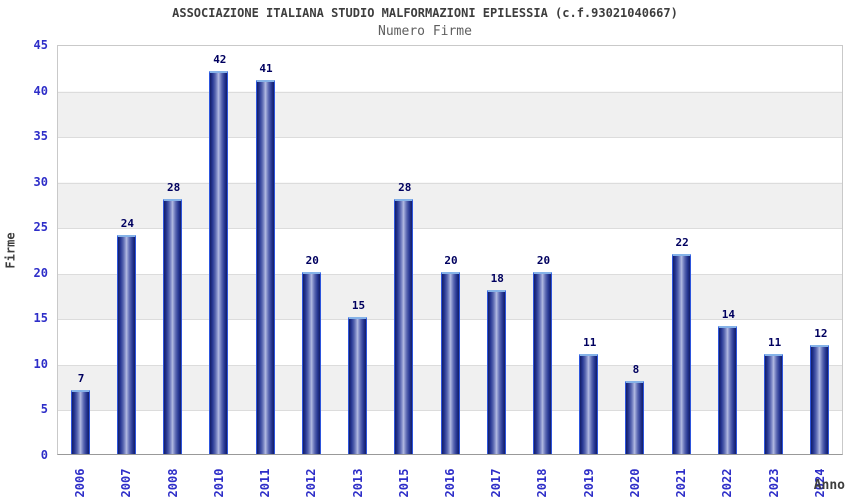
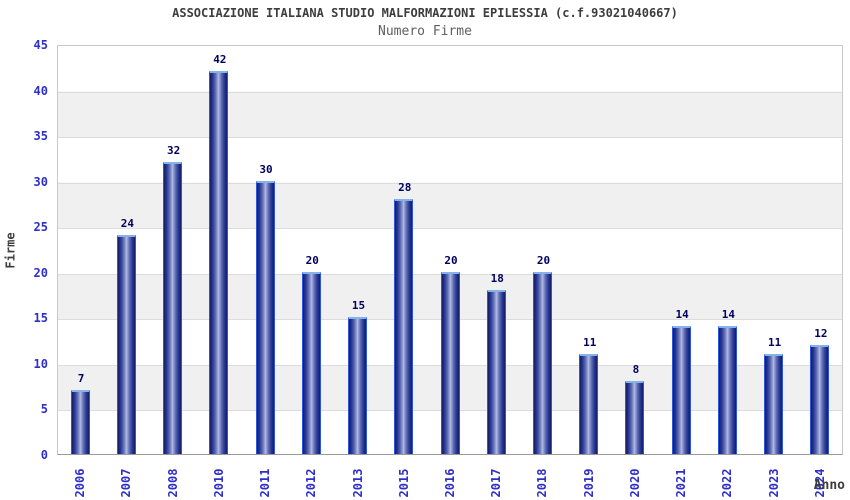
2008: 28 -> 32
2011: 41 -> 30
2021: 22 -> 14
